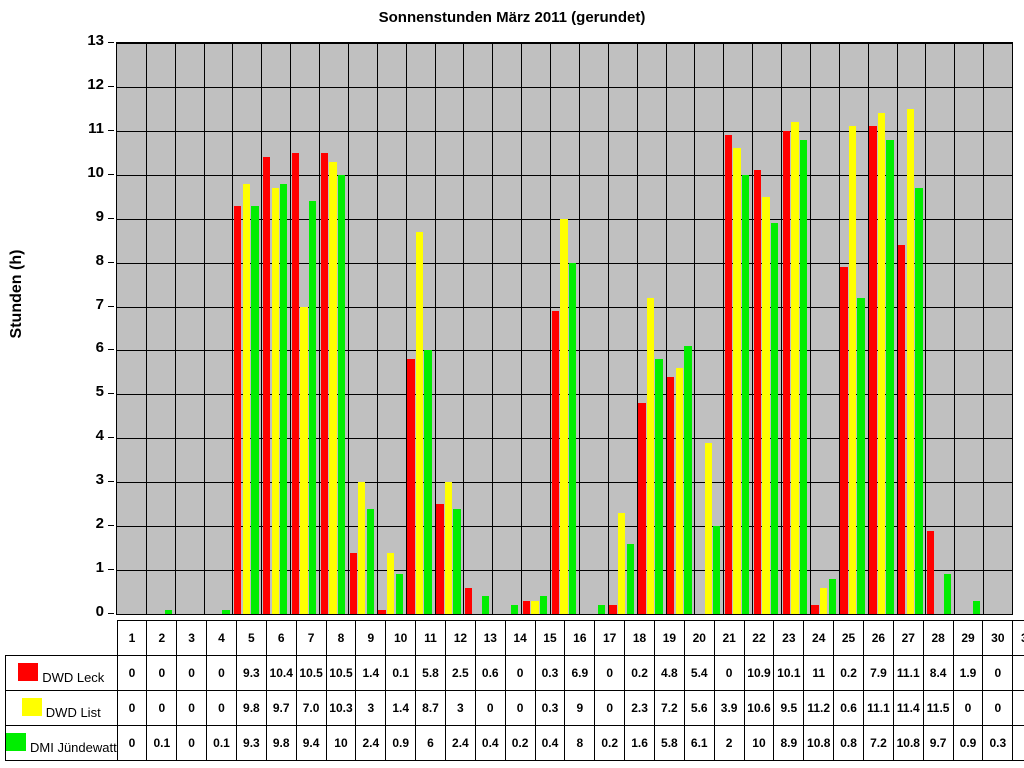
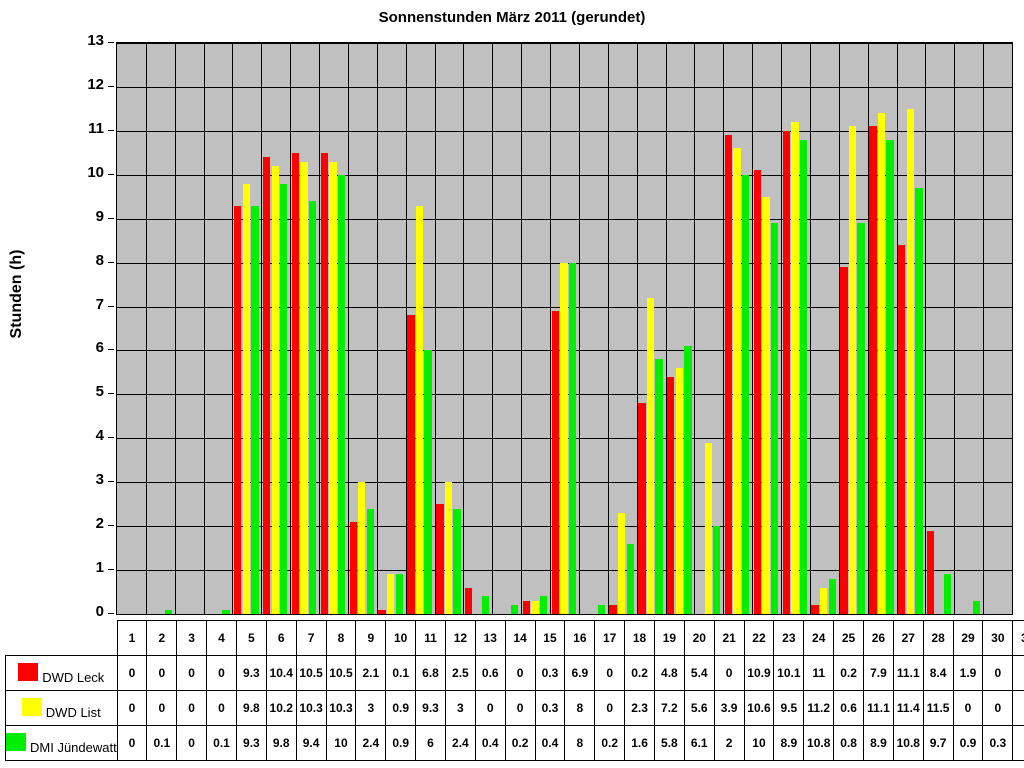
DWD List/6: 9.7 -> 10.2
DWD List/7: 7.0 -> 10.3
DWD Leck/9: 1.4 -> 2.1
DWD List/10: 1.4 -> 0.9
DWD Leck/11: 5.8 -> 6.8
DWD List/11: 8.7 -> 9.3
DWD List/16: 9 -> 8
DMI Jündewatt/26: 7.2 -> 8.9
